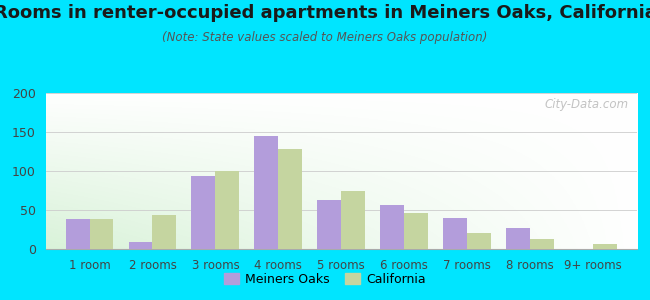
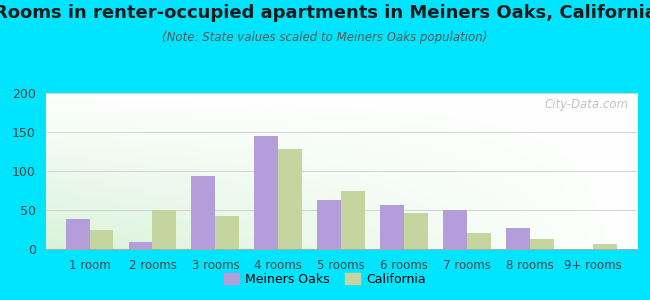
California/1 room: 38 -> 24
California/2 rooms: 43 -> 50
California/3 rooms: 100 -> 42
Meiners Oaks/7 rooms: 40 -> 50
